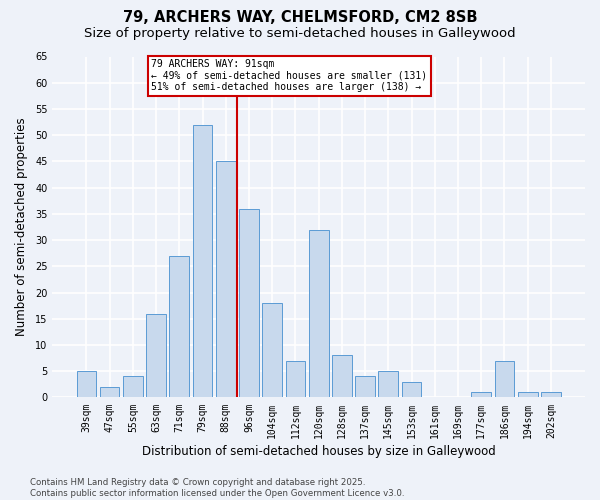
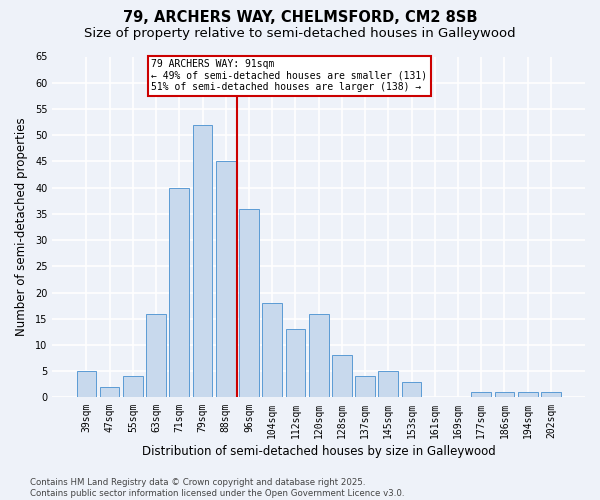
71sqm: 27 -> 40
112sqm: 7 -> 13
120sqm: 32 -> 16
186sqm: 7 -> 1
